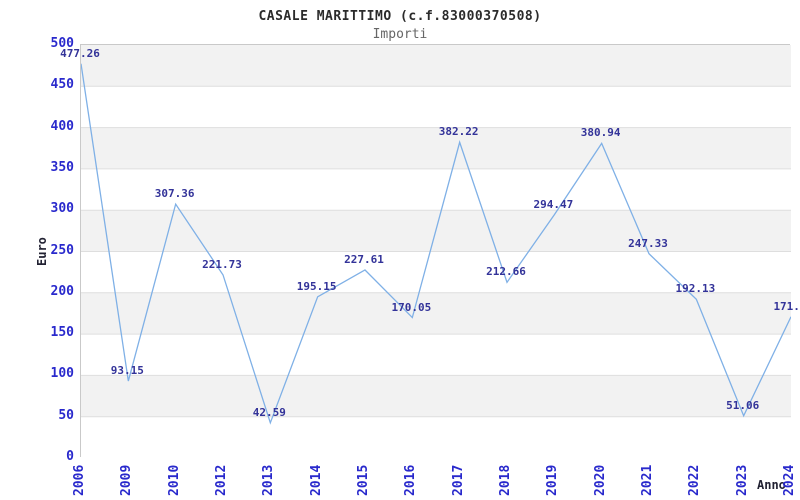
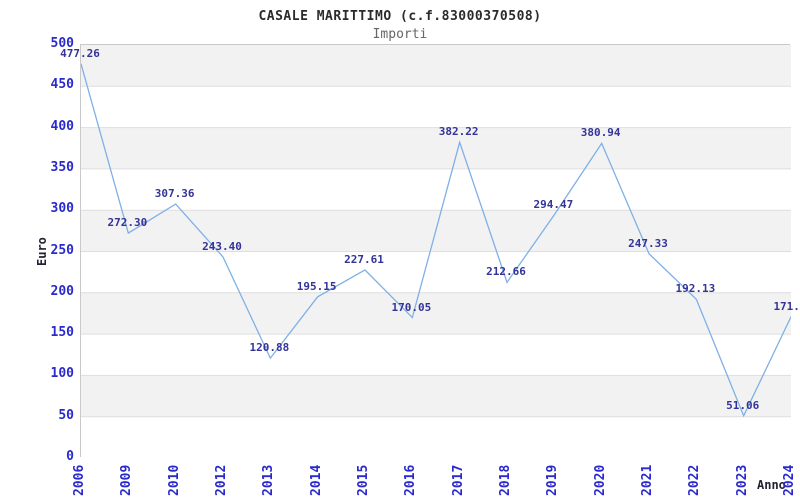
2009: 93.15 -> 272.30
2012: 221.73 -> 243.40
2013: 42.59 -> 120.88
